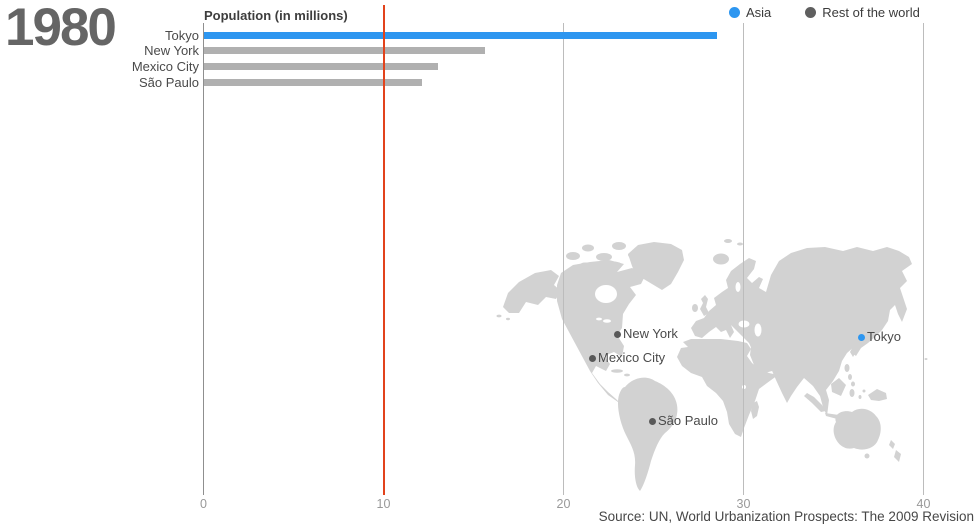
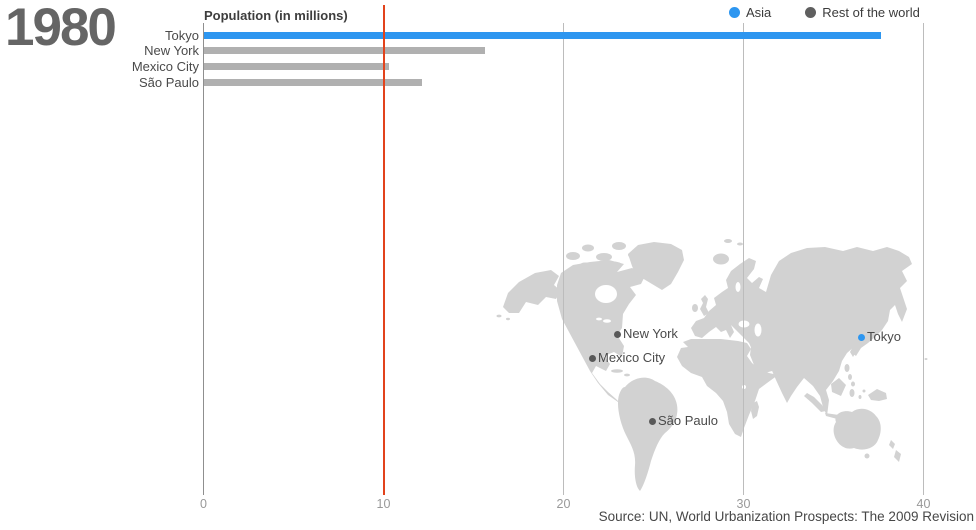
Tokyo: 28.5 -> 37.6
Mexico City: 13.0 -> 10.3
